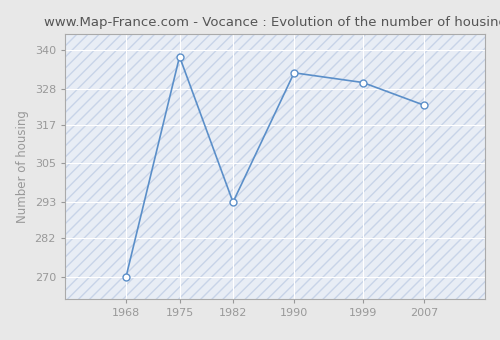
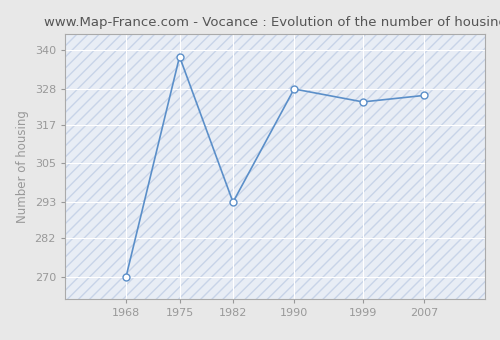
1990: 333 -> 328
1999: 330 -> 324
2007: 323 -> 326
